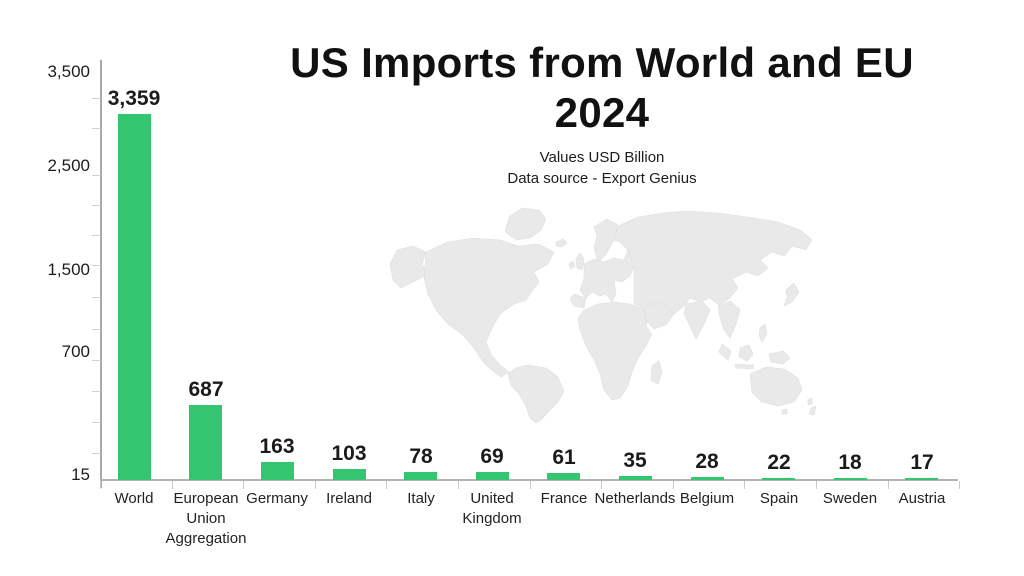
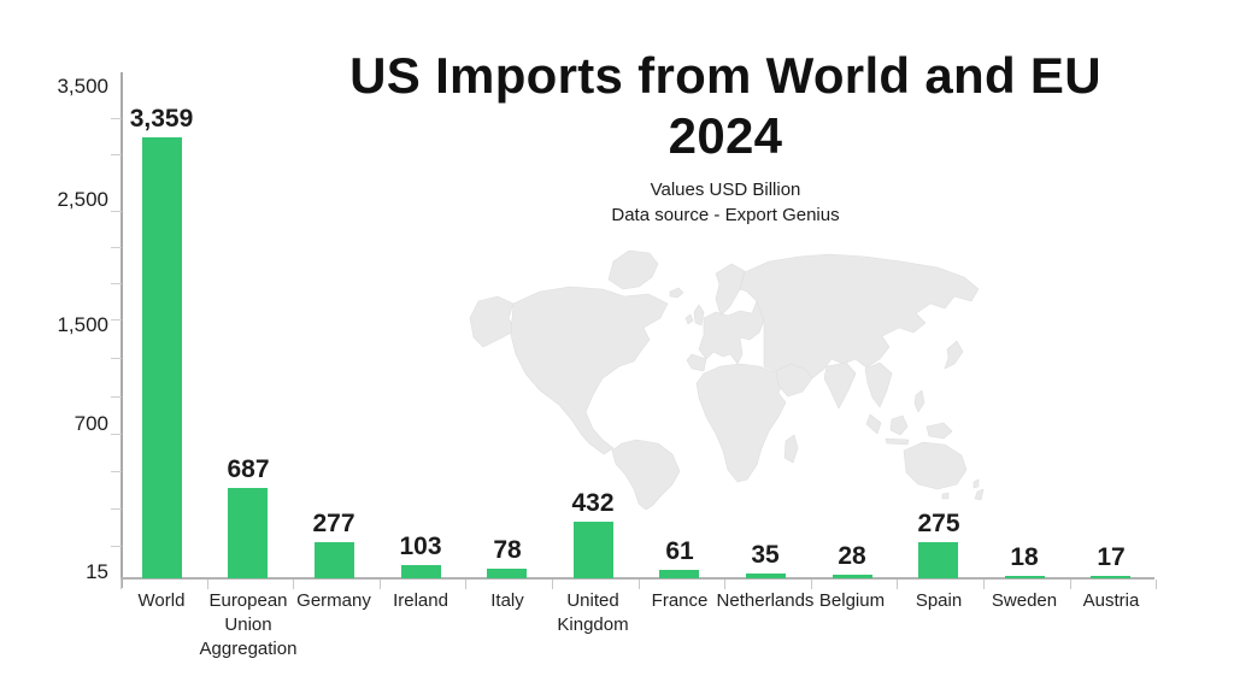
Germany: 163 -> 277
United Kingdom: 69 -> 432
Spain: 22 -> 275
